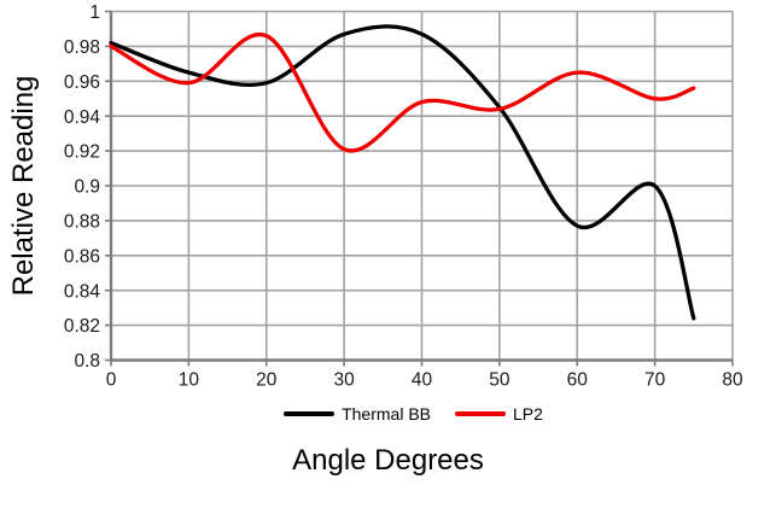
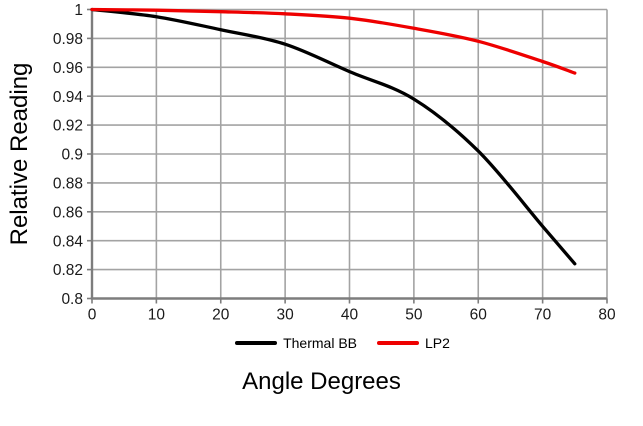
Thermal BB/0: 0.982 -> 1.000
LP2/0: 0.980 -> 1.000
Thermal BB/10: 0.965 -> 0.995
LP2/10: 0.959 -> 1.000
Thermal BB/20: 0.959 -> 0.986
LP2/20: 0.986 -> 0.999
Thermal BB/30: 0.987 -> 0.976
LP2/30: 0.921 -> 0.997
Thermal BB/40: 0.987 -> 0.957
LP2/40: 0.948 -> 0.994
Thermal BB/50: 0.945 -> 0.938
LP2/50: 0.944 -> 0.987
Thermal BB/60: 0.877 -> 0.902
LP2/60: 0.965 -> 0.978
Thermal BB/70: 0.900 -> 0.850
LP2/70: 0.950 -> 0.964
